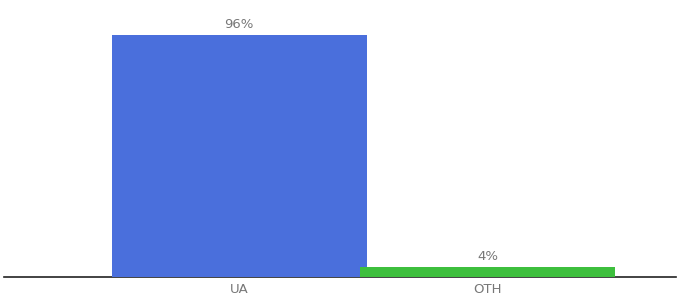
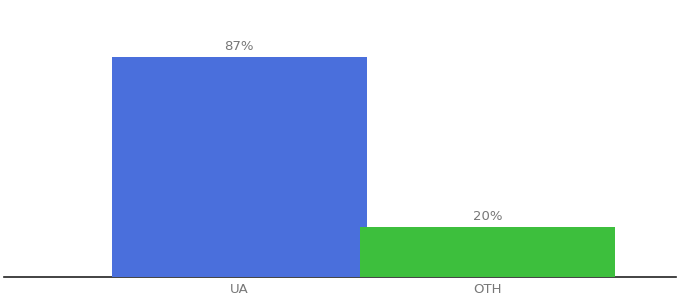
UA: 96% -> 87%
OTH: 4% -> 20%
